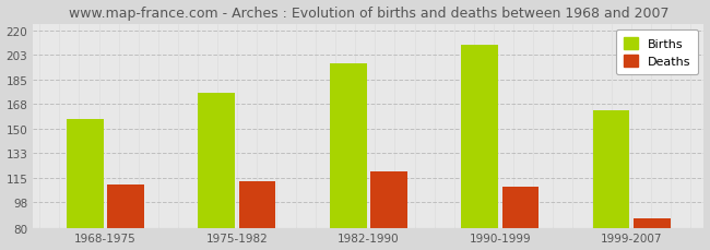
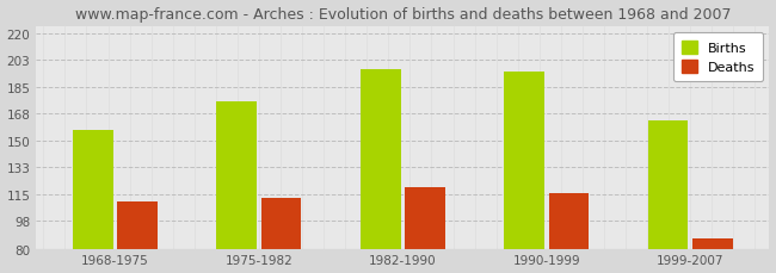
Births/1990-1999: 210 -> 195
Deaths/1990-1999: 109 -> 116
